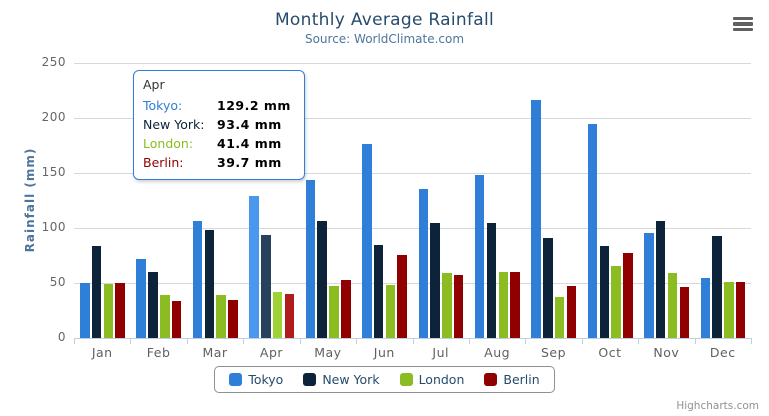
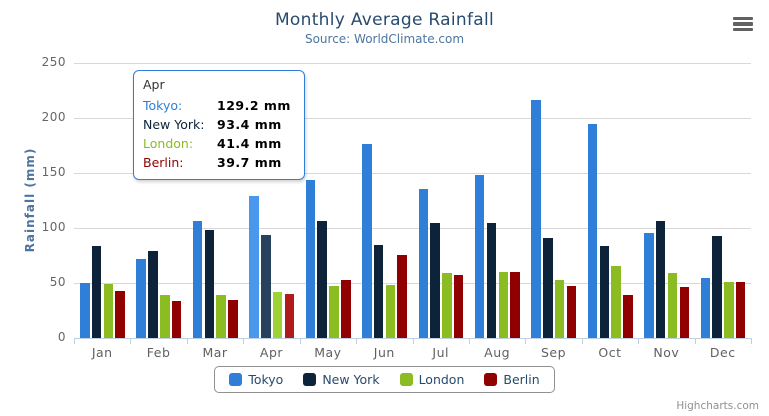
Berlin/Jan: 50 -> 42
New York/Feb: 60 -> 79
London/Sep: 37 -> 52
Berlin/Oct: 77 -> 39
